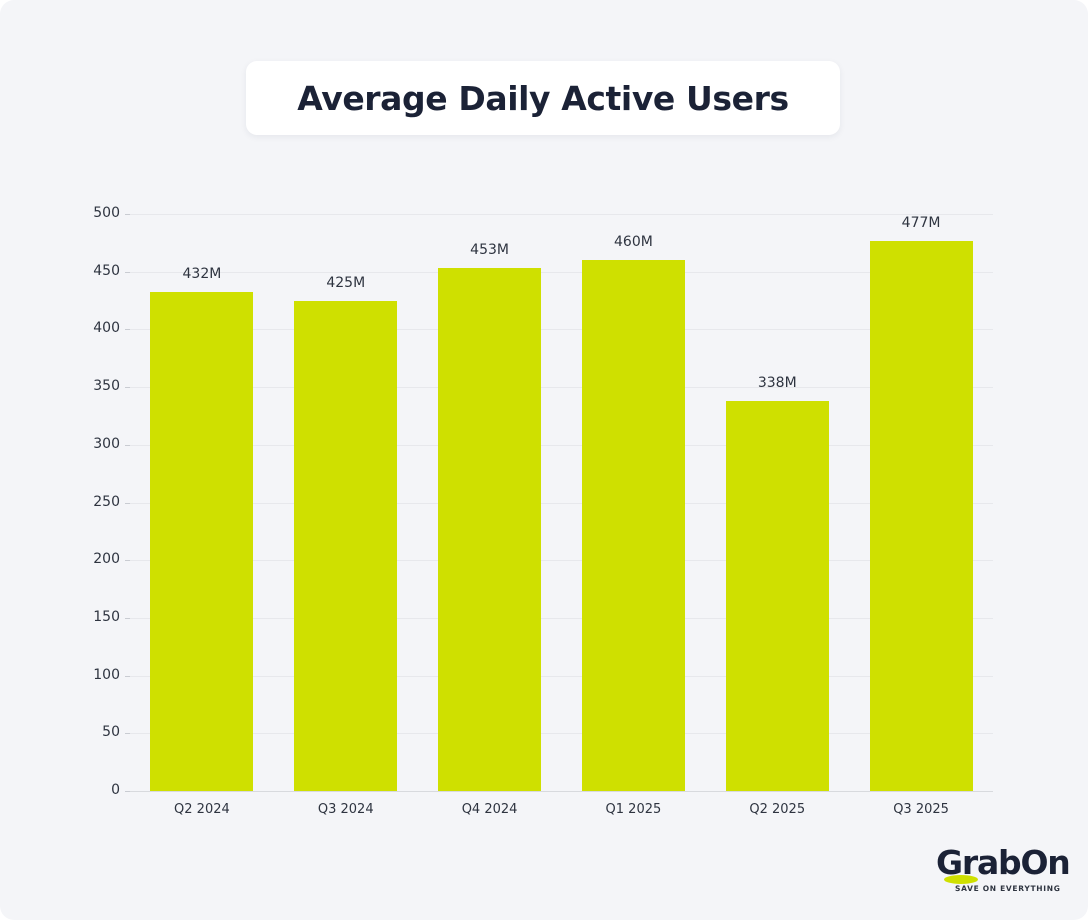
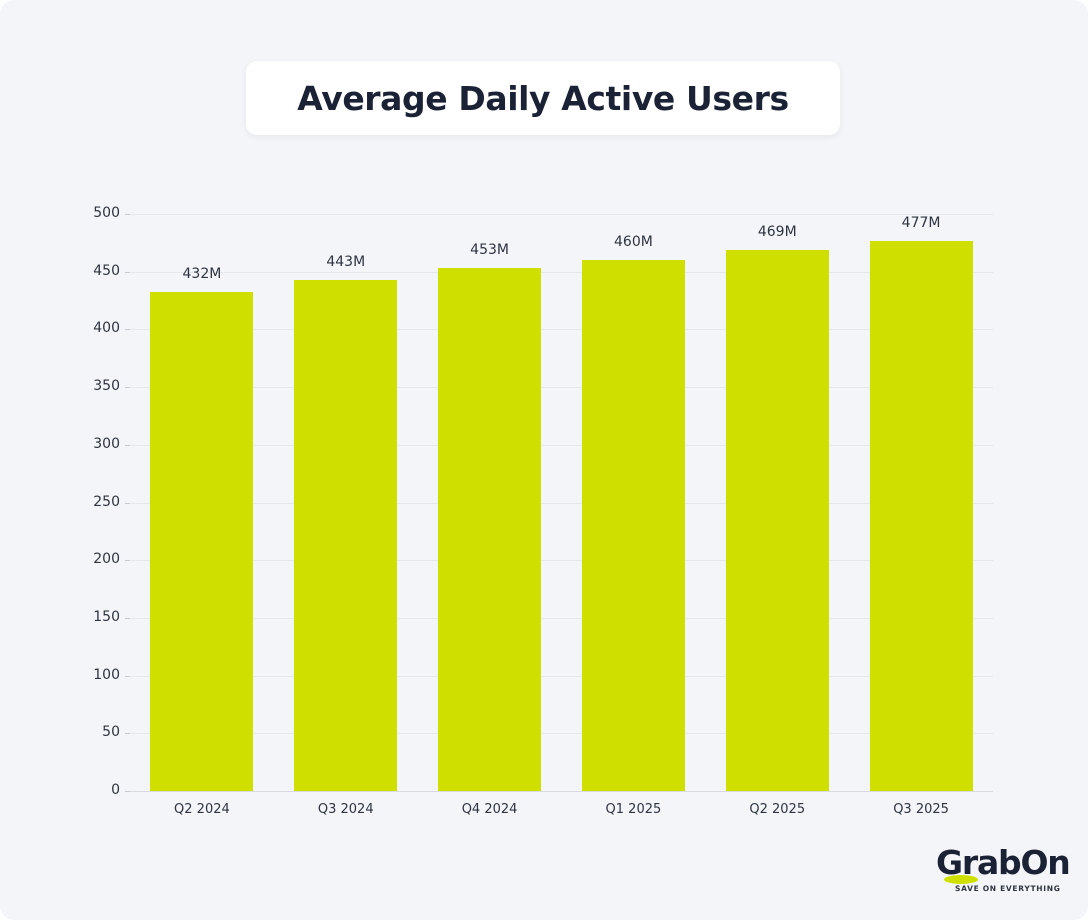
Q3 2024: 425M -> 443M
Q2 2025: 338M -> 469M
